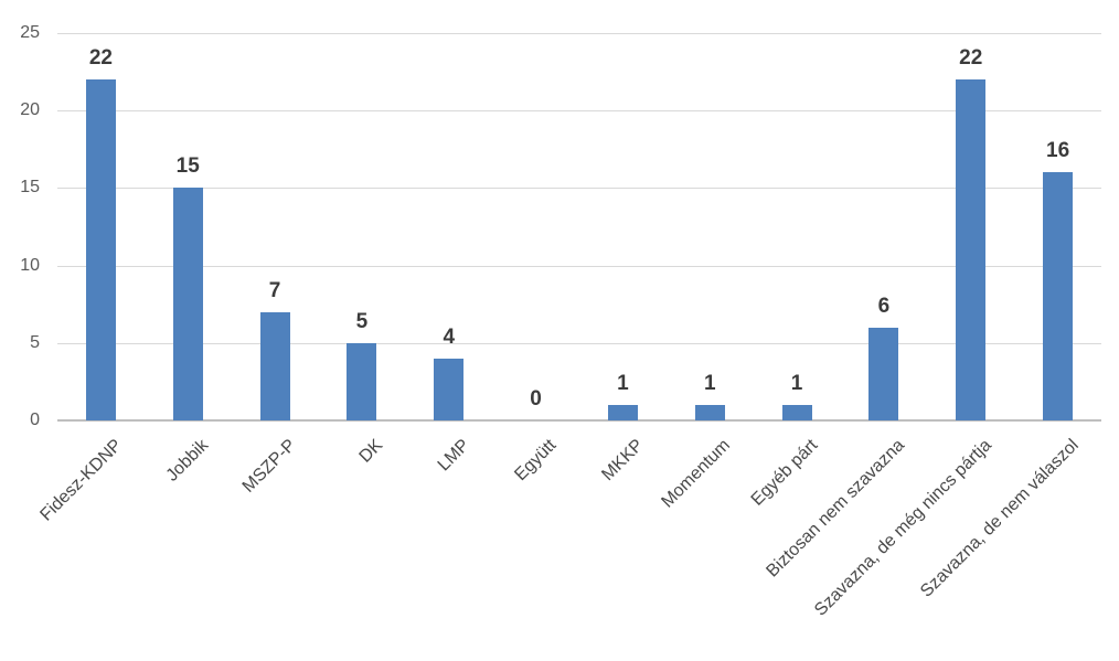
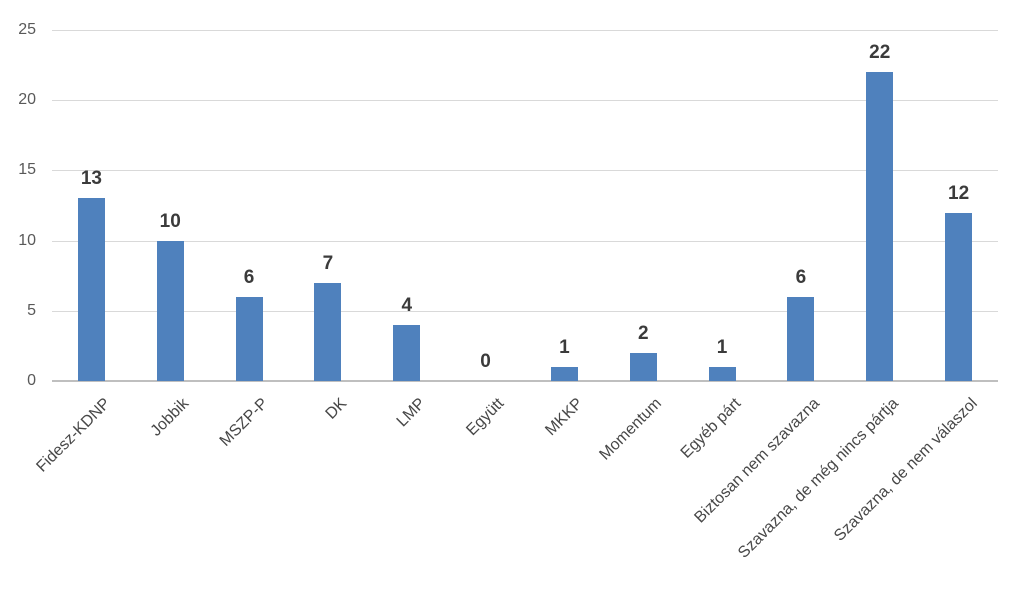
Fidesz-KDNP: 22 -> 13
Jobbik: 15 -> 10
MSZP-P: 7 -> 6
DK: 5 -> 7
Momentum: 1 -> 2
Szavazna, de nem válaszol: 16 -> 12
